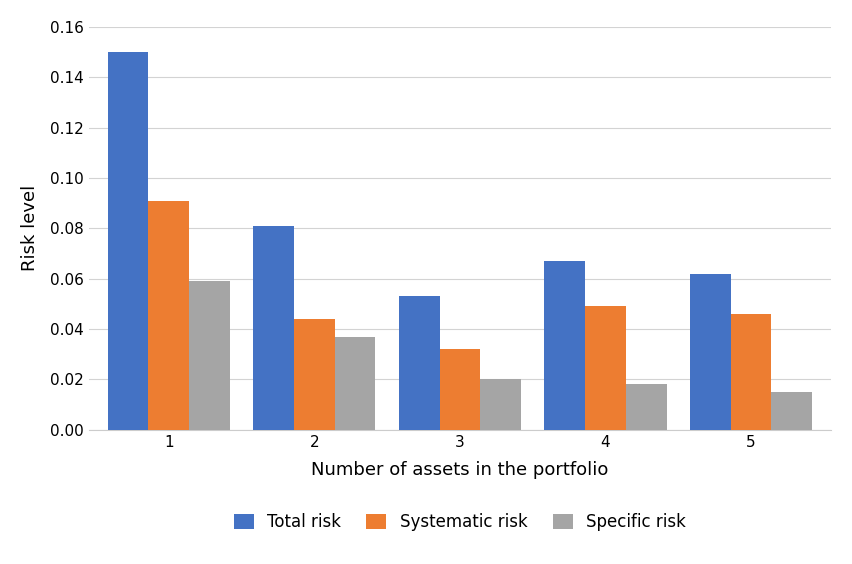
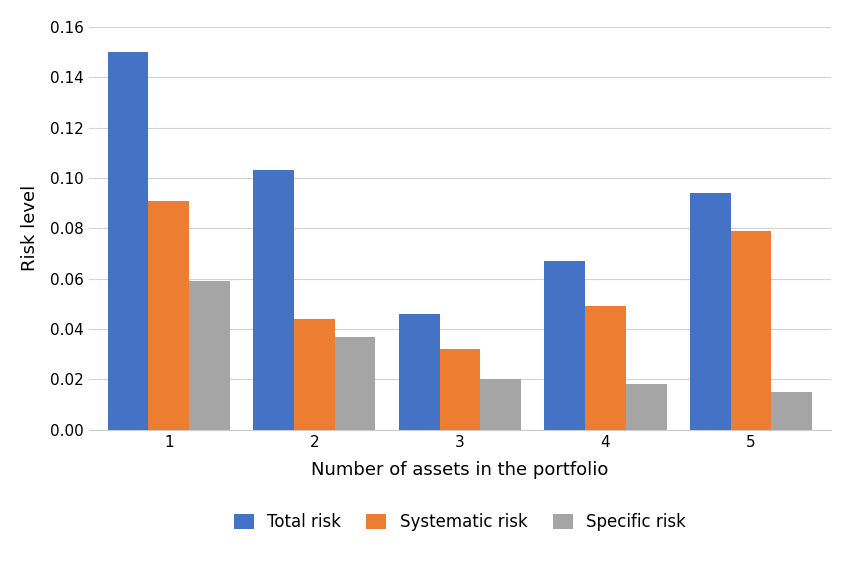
Total risk/2: 0.081 -> 0.103
Total risk/3: 0.053 -> 0.046
Total risk/5: 0.062 -> 0.094
Systematic risk/5: 0.046 -> 0.079
